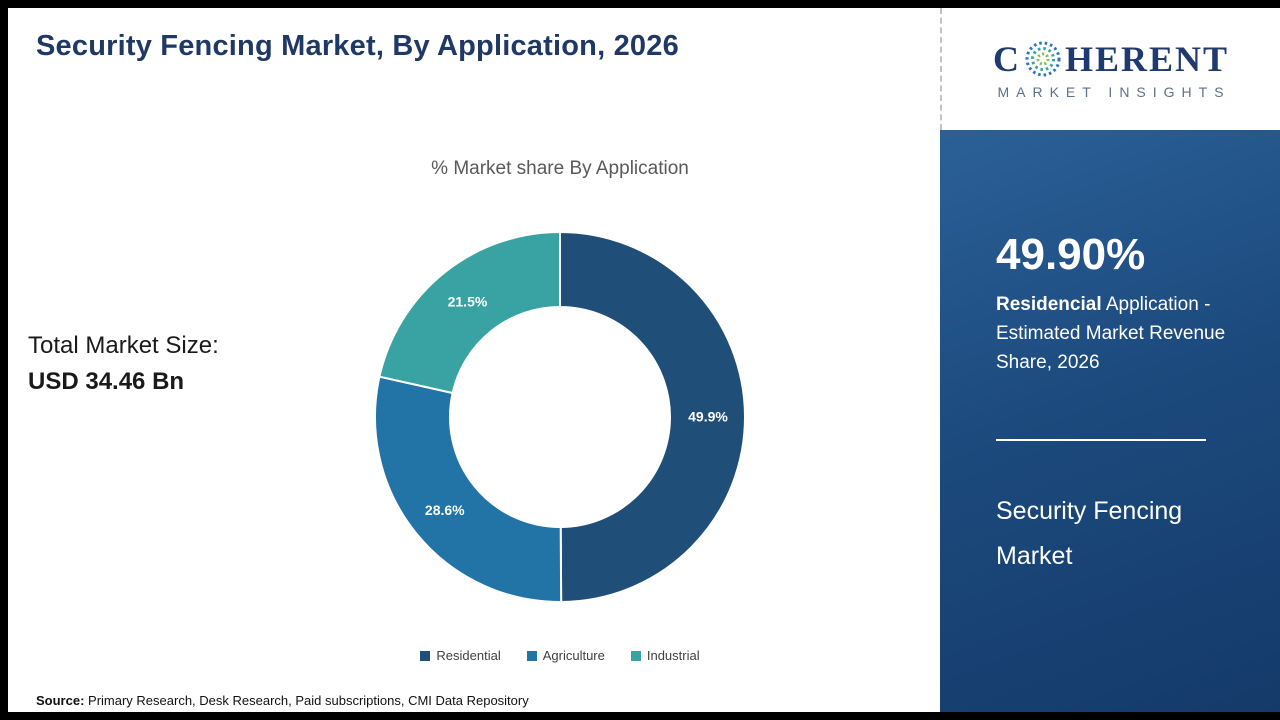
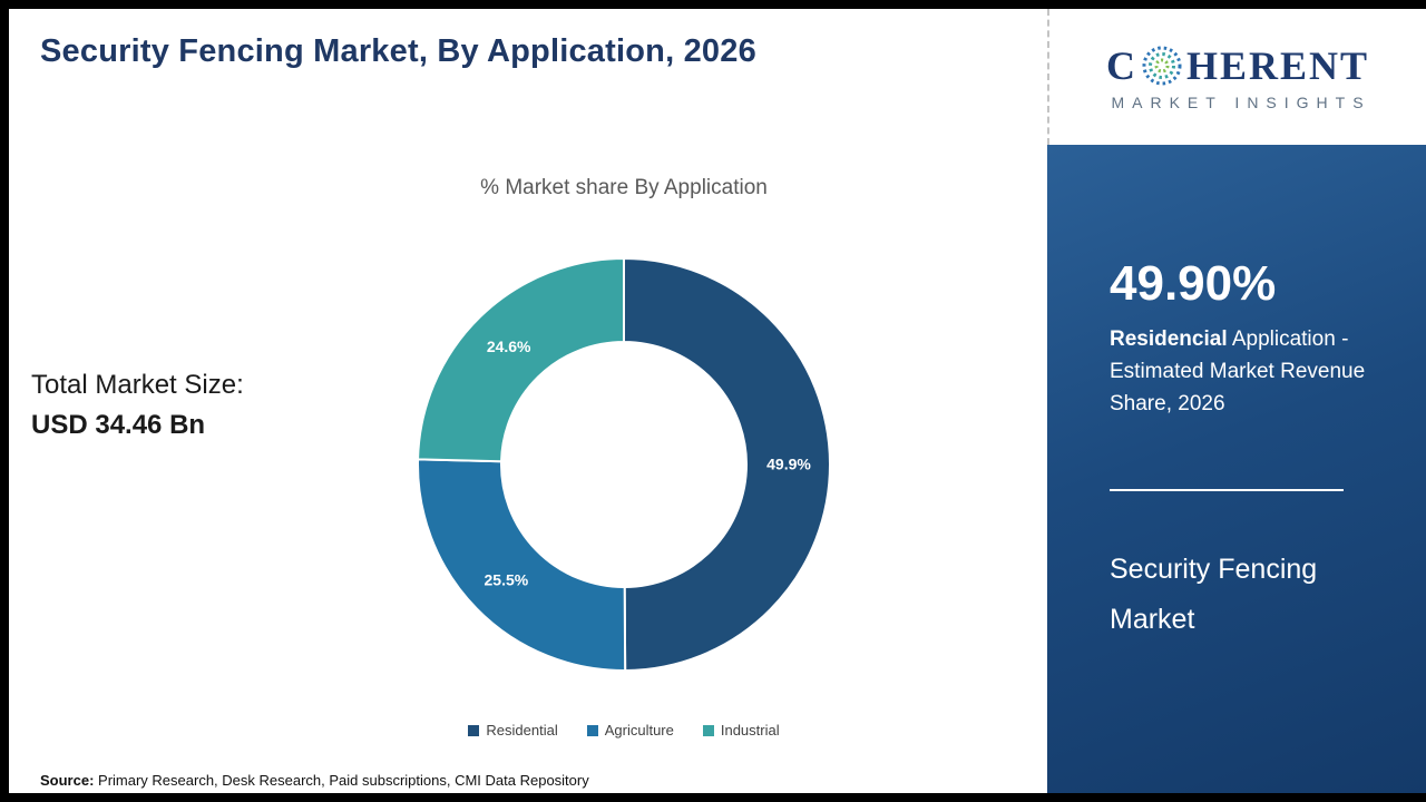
Agriculture: 28.6% -> 25.5%
Industrial: 21.5% -> 24.6%
